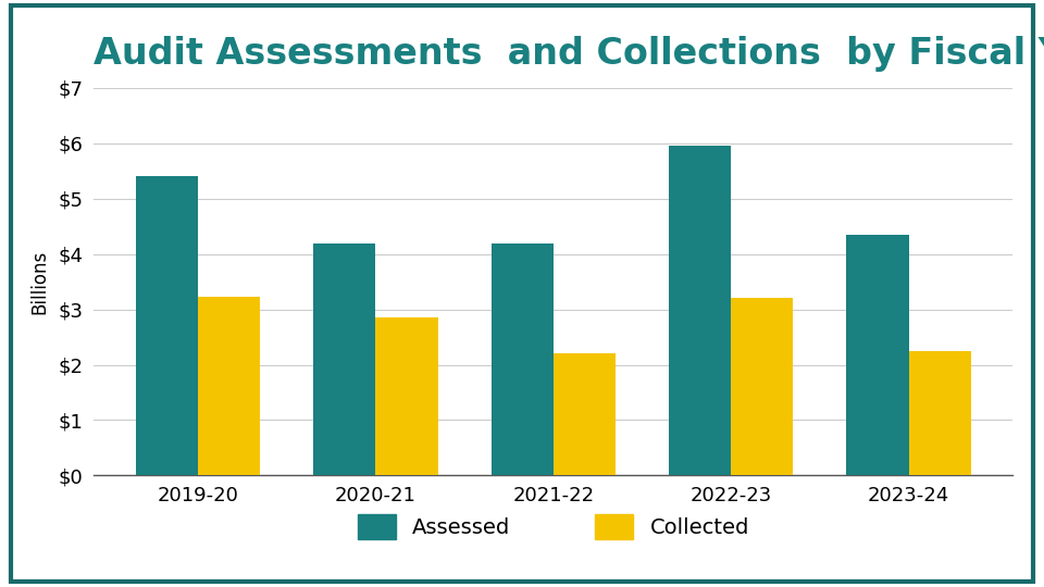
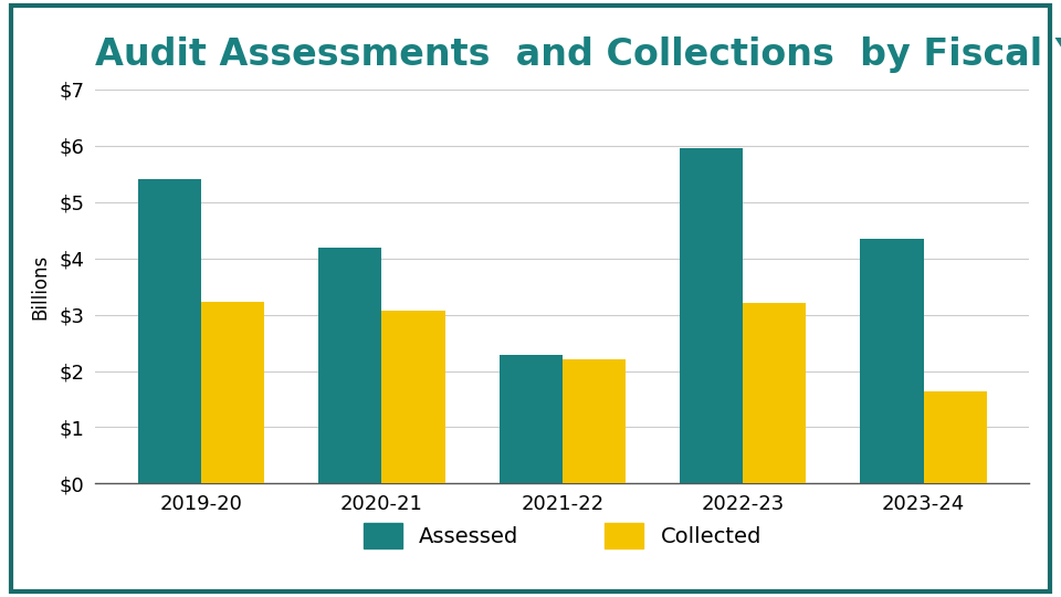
Collected/2020-21: $2.85 -> $3.08
Assessed/2021-22: $4.20 -> $2.28
Collected/2023-24: $2.25 -> $1.64
